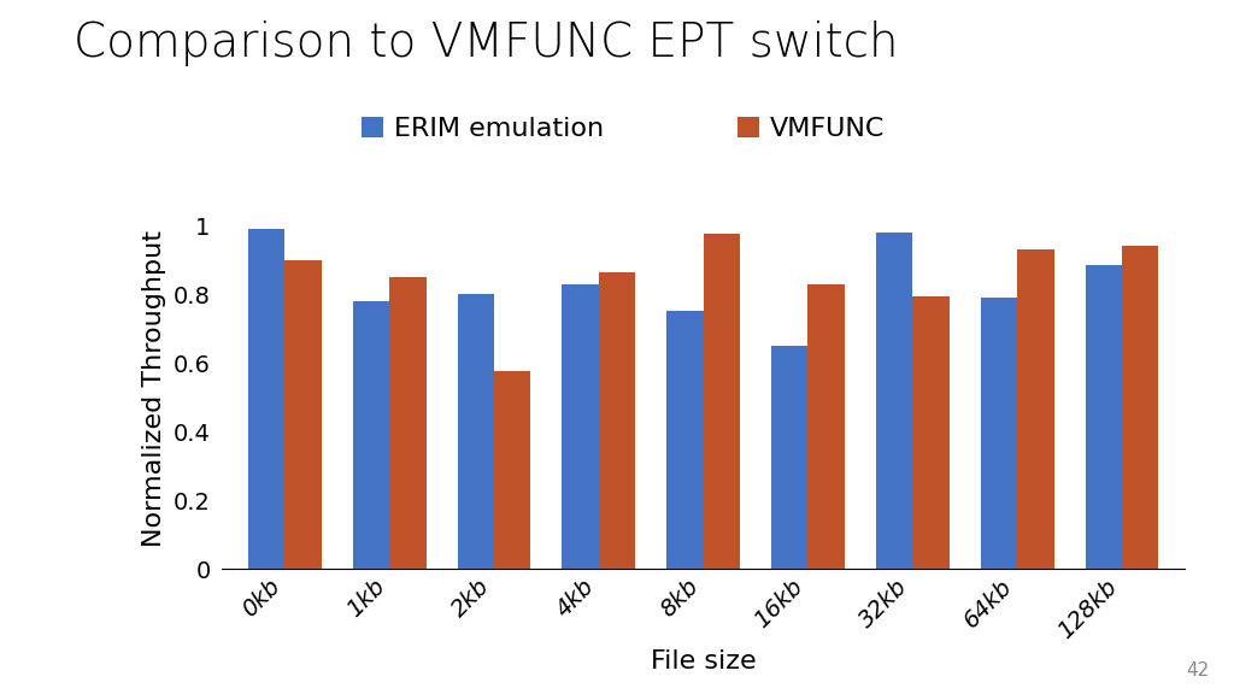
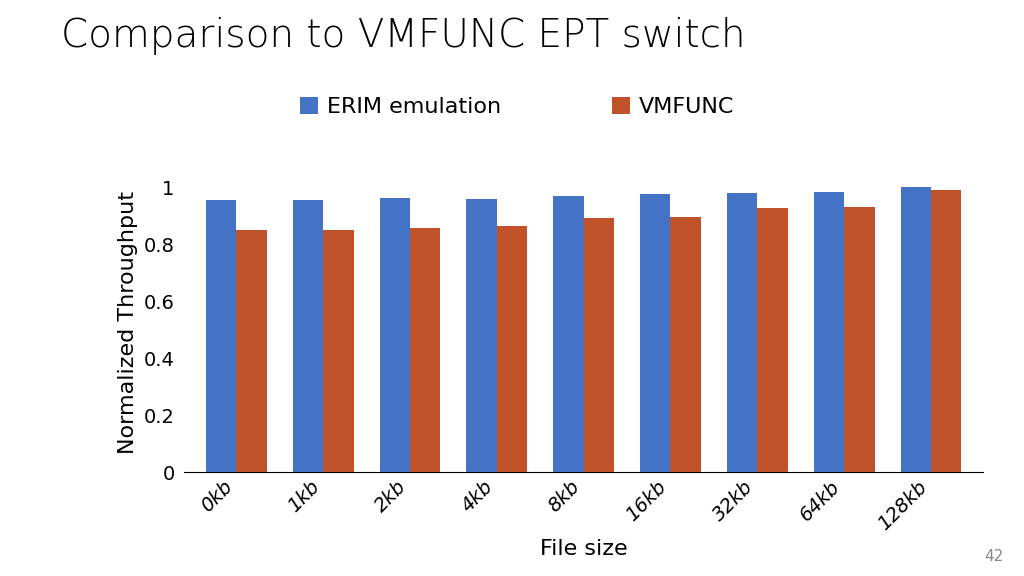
ERIM emulation/0kb: 0.990 -> 0.955
VMFUNC/0kb: 0.900 -> 0.848
ERIM emulation/1kb: 0.780 -> 0.953
ERIM emulation/2kb: 0.800 -> 0.963
VMFUNC/2kb: 0.575 -> 0.857
ERIM emulation/4kb: 0.830 -> 0.957
ERIM emulation/8kb: 0.750 -> 0.968
VMFUNC/8kb: 0.975 -> 0.893
ERIM emulation/16kb: 0.650 -> 0.975
VMFUNC/16kb: 0.830 -> 0.895
VMFUNC/32kb: 0.795 -> 0.928
ERIM emulation/64kb: 0.790 -> 0.982
ERIM emulation/128kb: 0.885 -> 1.000
VMFUNC/128kb: 0.940 -> 0.990
